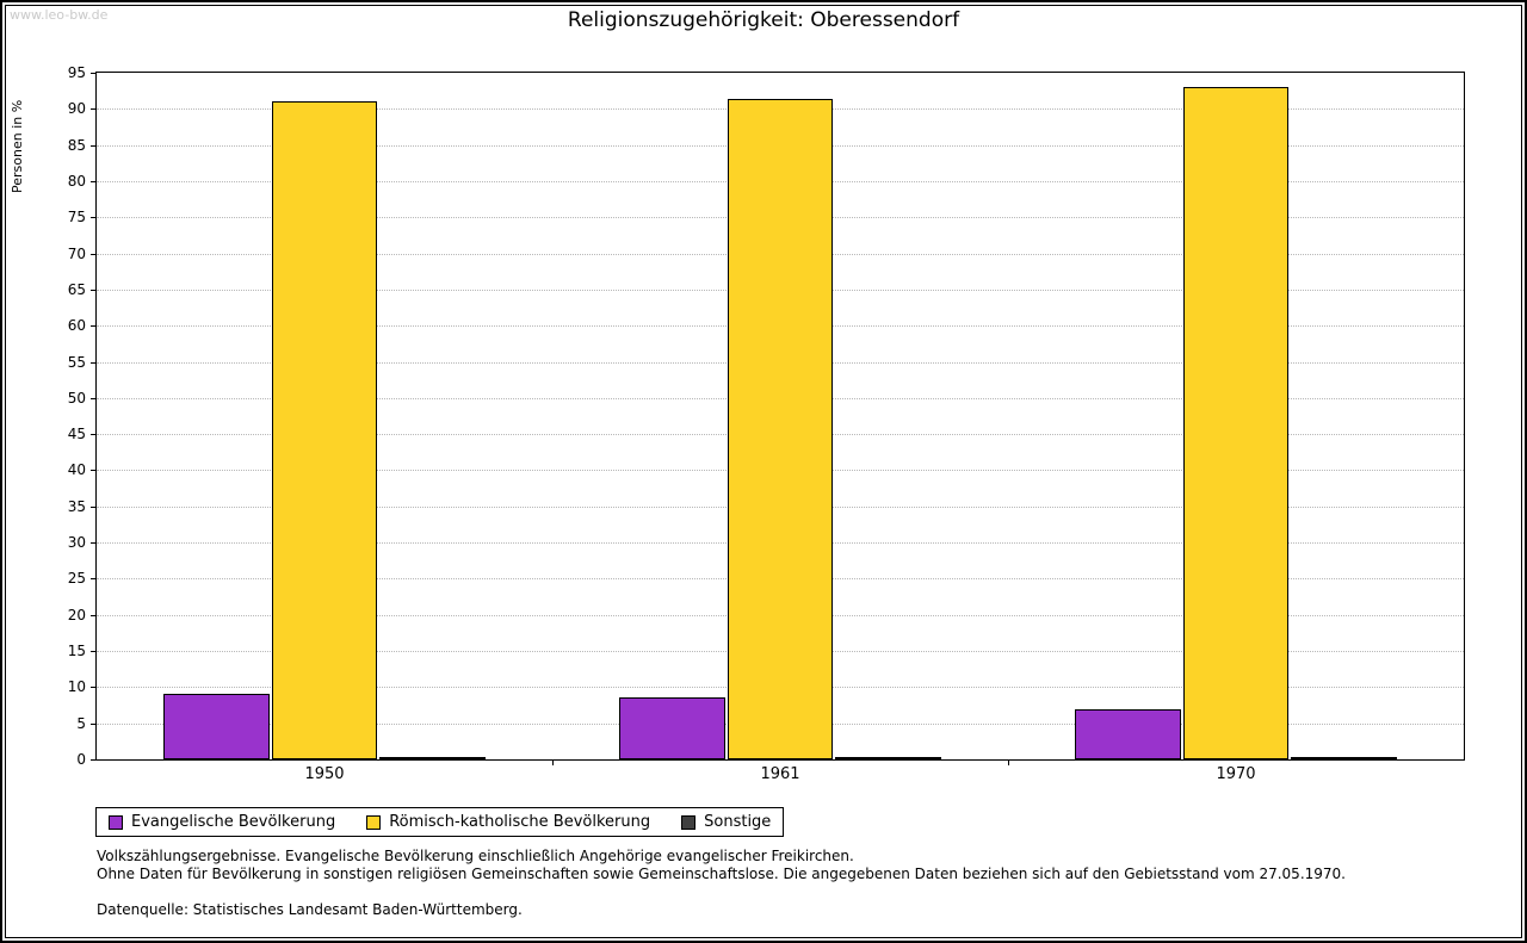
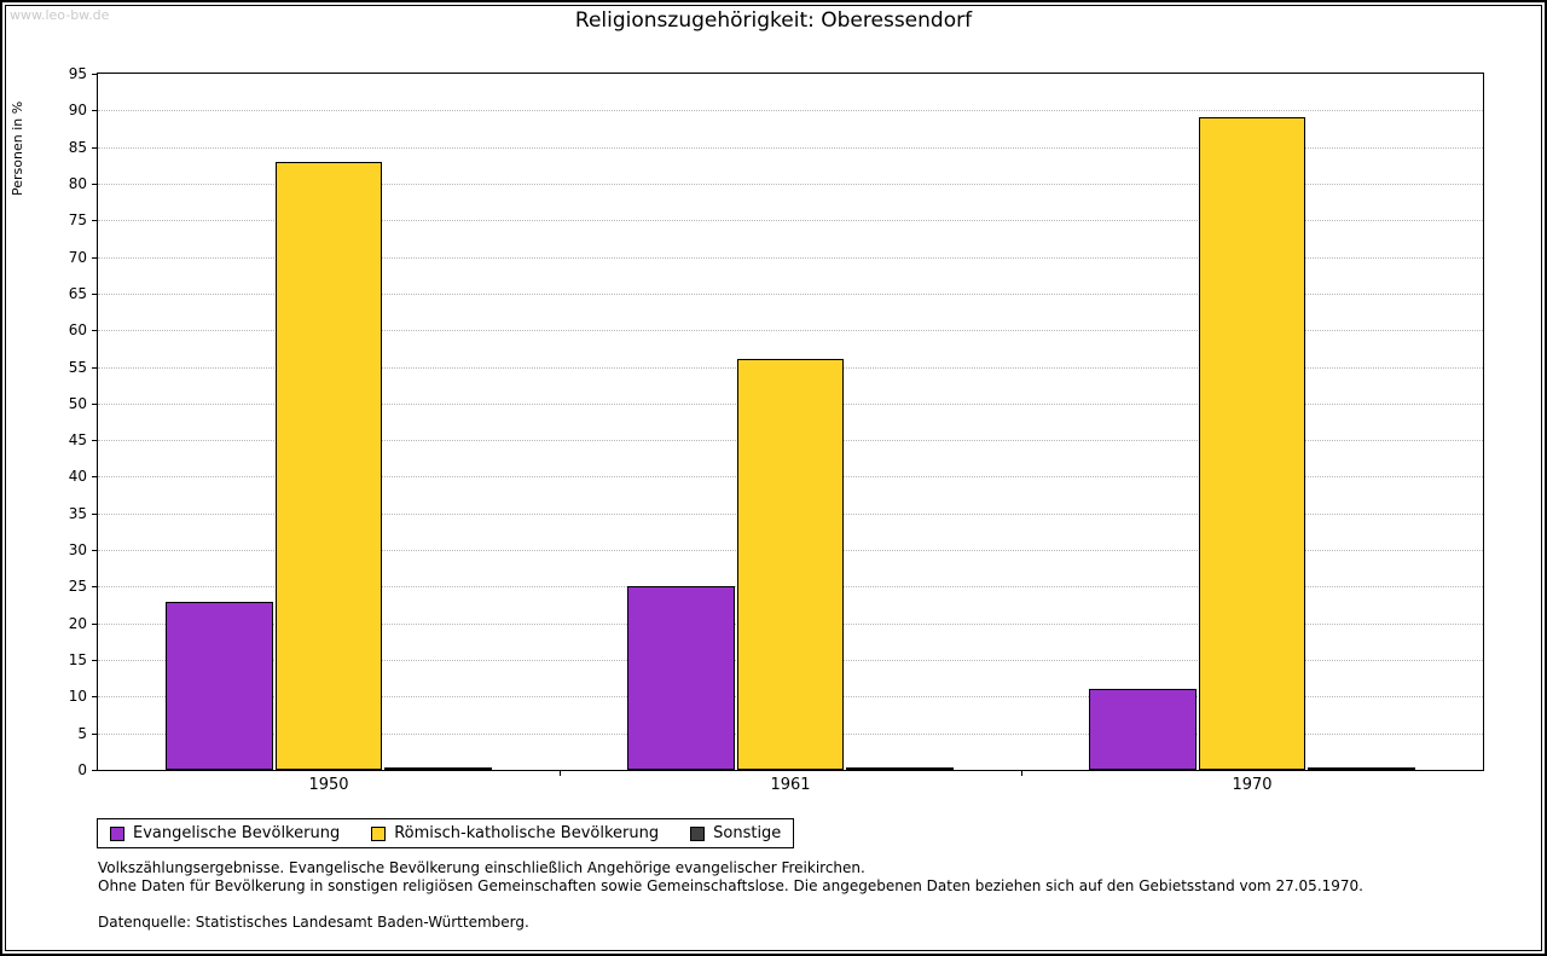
Evangelische Bevölkerung/1950: 9 -> 23
Römisch-katholische Bevölkerung/1950: 91 -> 83
Evangelische Bevölkerung/1961: 8 -> 25
Römisch-katholische Bevölkerung/1961: 91 -> 56
Evangelische Bevölkerung/1970: 7 -> 11
Römisch-katholische Bevölkerung/1970: 93 -> 89
